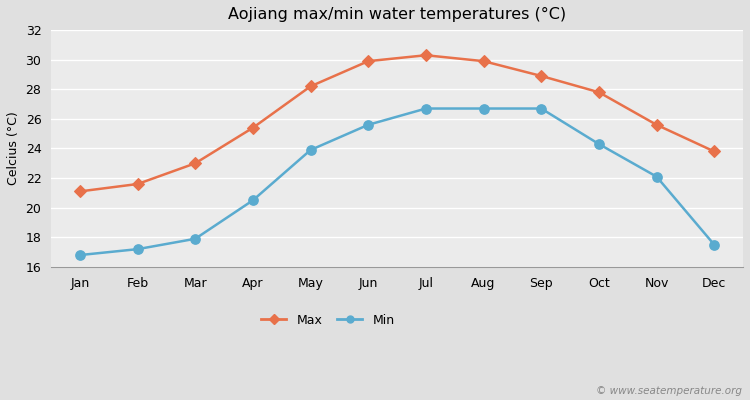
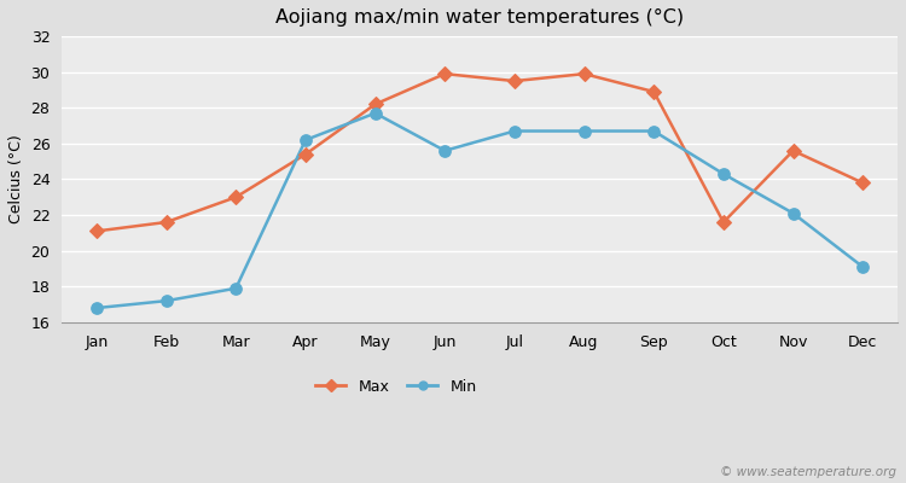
Min/Apr: 20.5 -> 26.2
Min/May: 23.9 -> 27.7
Max/Jul: 30.3 -> 29.5
Max/Oct: 27.8 -> 21.6
Min/Dec: 17.5 -> 19.1
